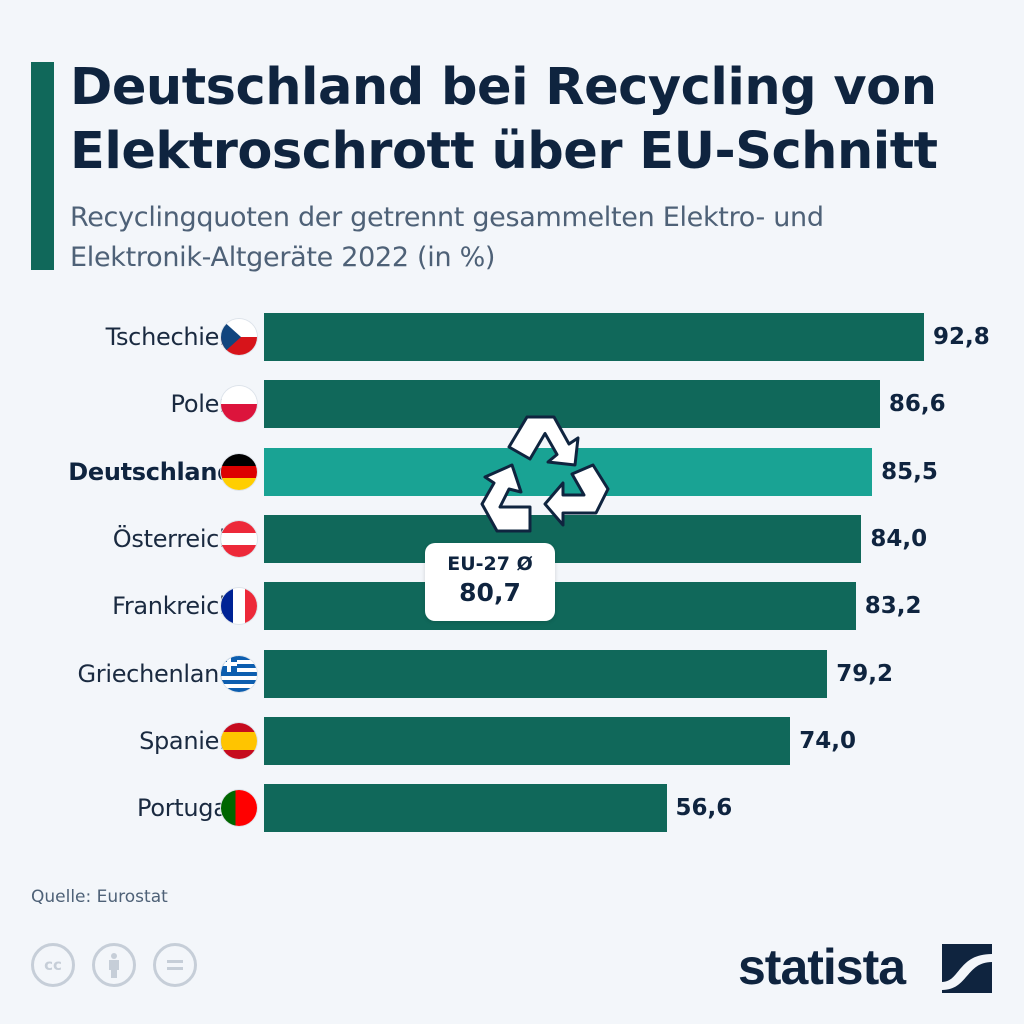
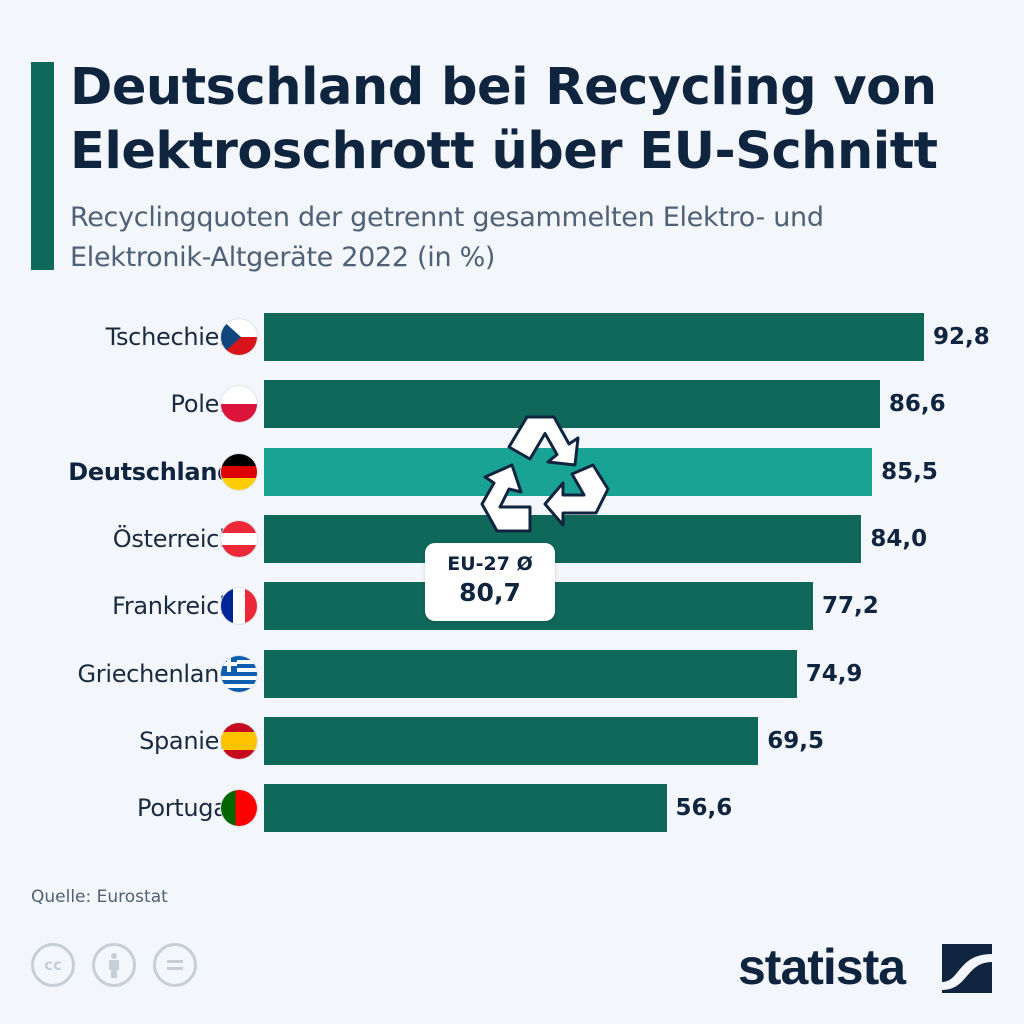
Frankreich: 83,2 -> 77,2
Griechenland: 79,2 -> 74,9
Spanien: 74,0 -> 69,5
